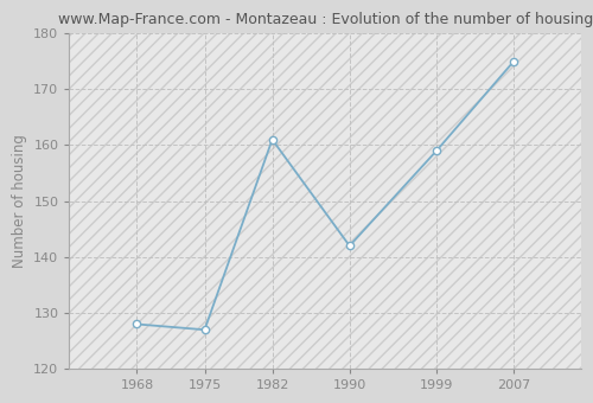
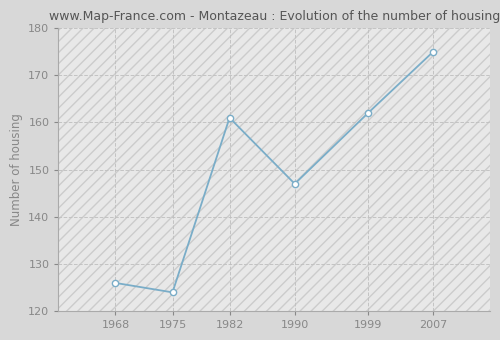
1968: 128 -> 126
1975: 127 -> 124
1990: 142 -> 147
1999: 159 -> 162
